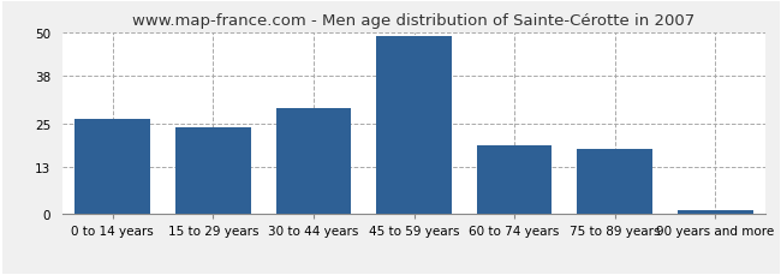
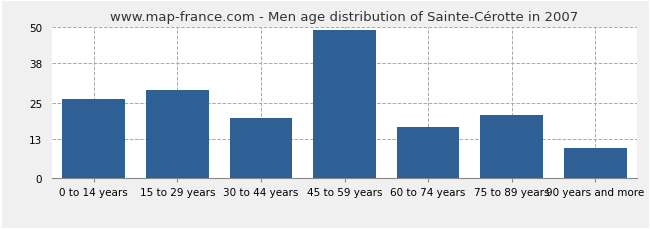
15 to 29 years: 24 -> 29
30 to 44 years: 29 -> 20
60 to 74 years: 19 -> 17
75 to 89 years: 18 -> 21
90 years and more: 1 -> 10
